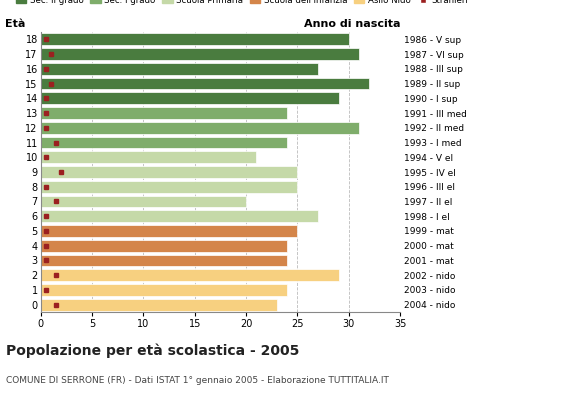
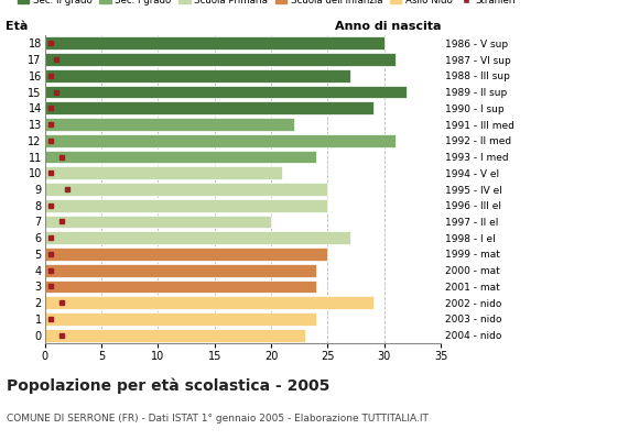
13: 24 -> 22
